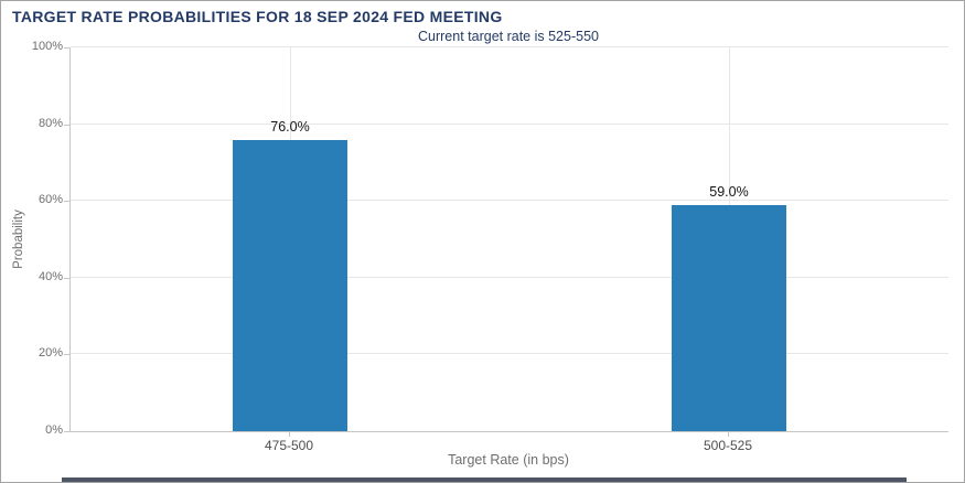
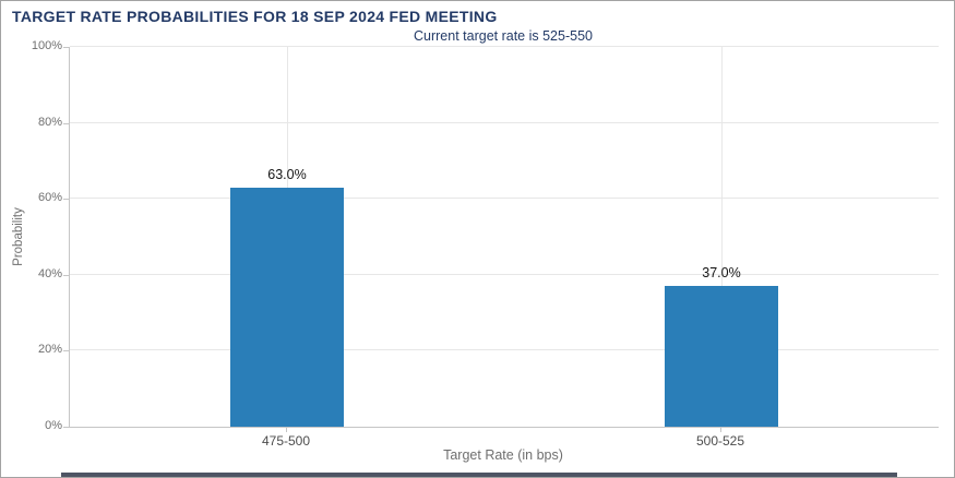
475-500: 76.0% -> 63.0%
500-525: 59.0% -> 37.0%
